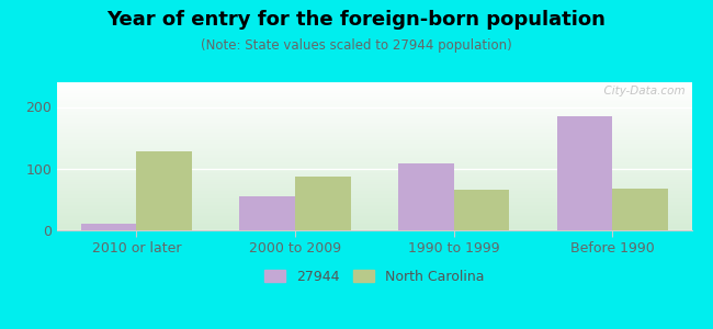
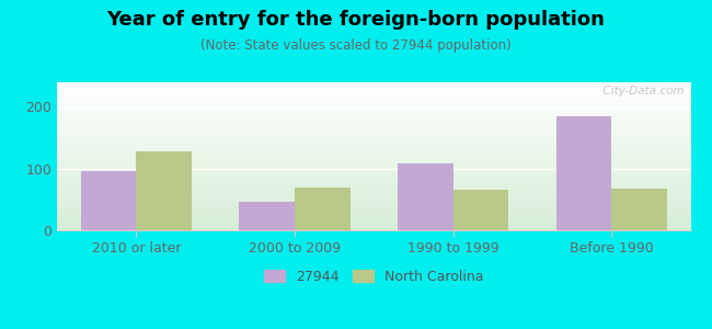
27944/2010 or later: 10 -> 96
27944/2000 to 2009: 55 -> 46
North Carolina/2000 to 2009: 88 -> 70
